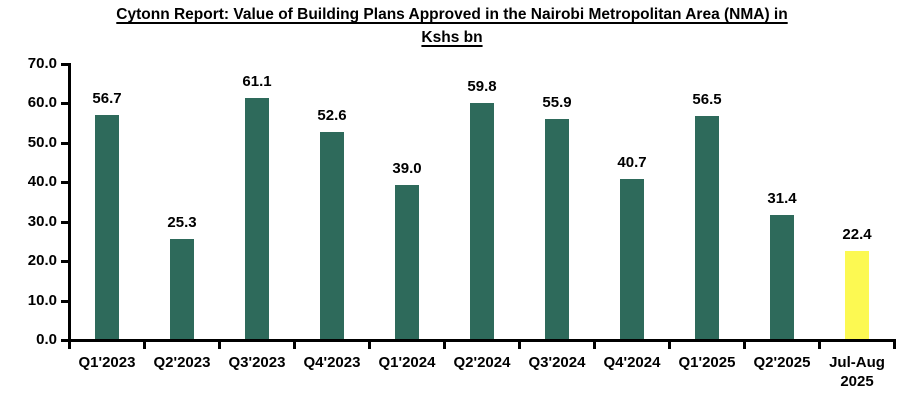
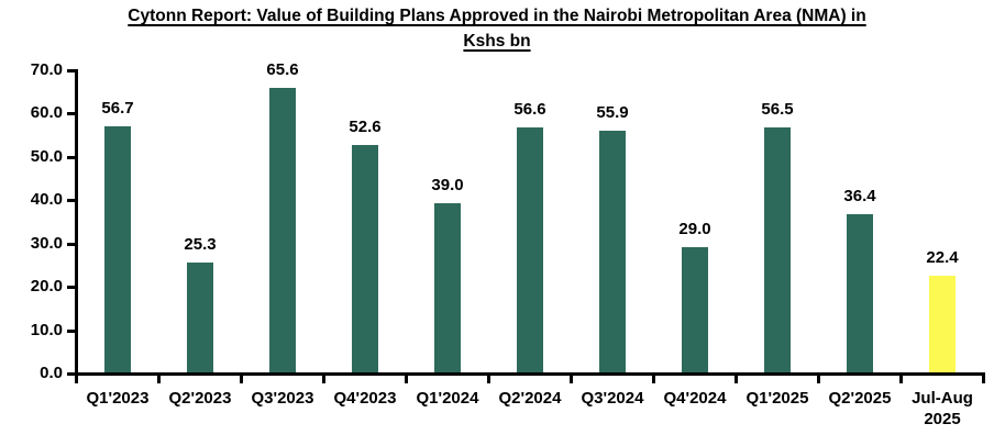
Q3'2023: 61.1 -> 65.6
Q2'2024: 59.8 -> 56.6
Q4'2024: 40.7 -> 29.0
Q2'2025: 31.4 -> 36.4
